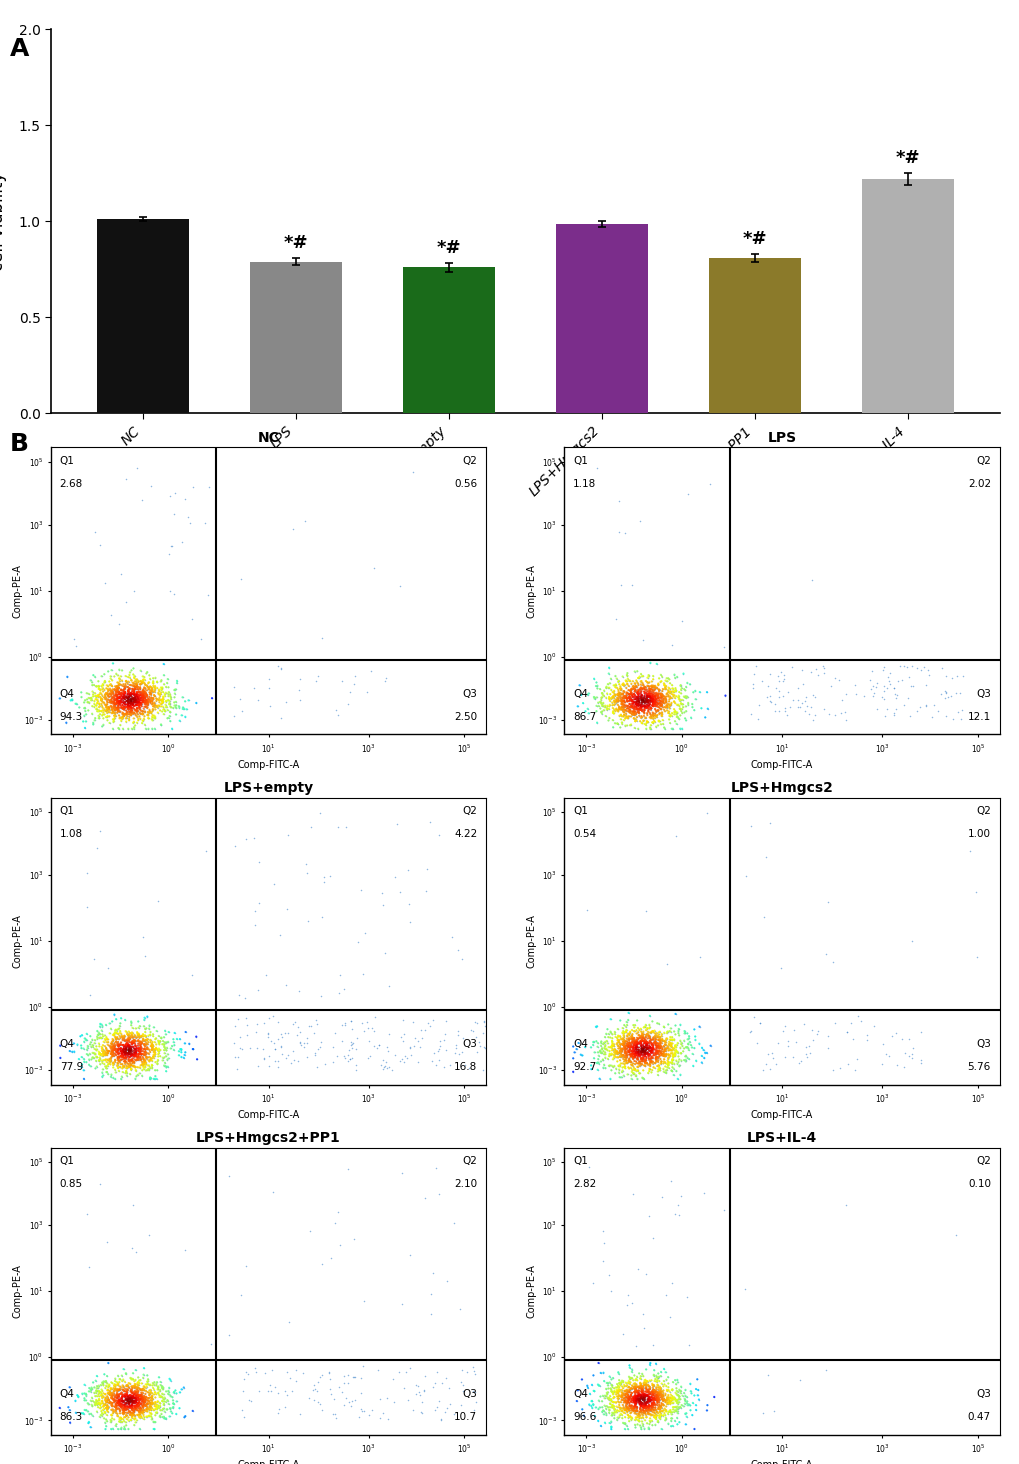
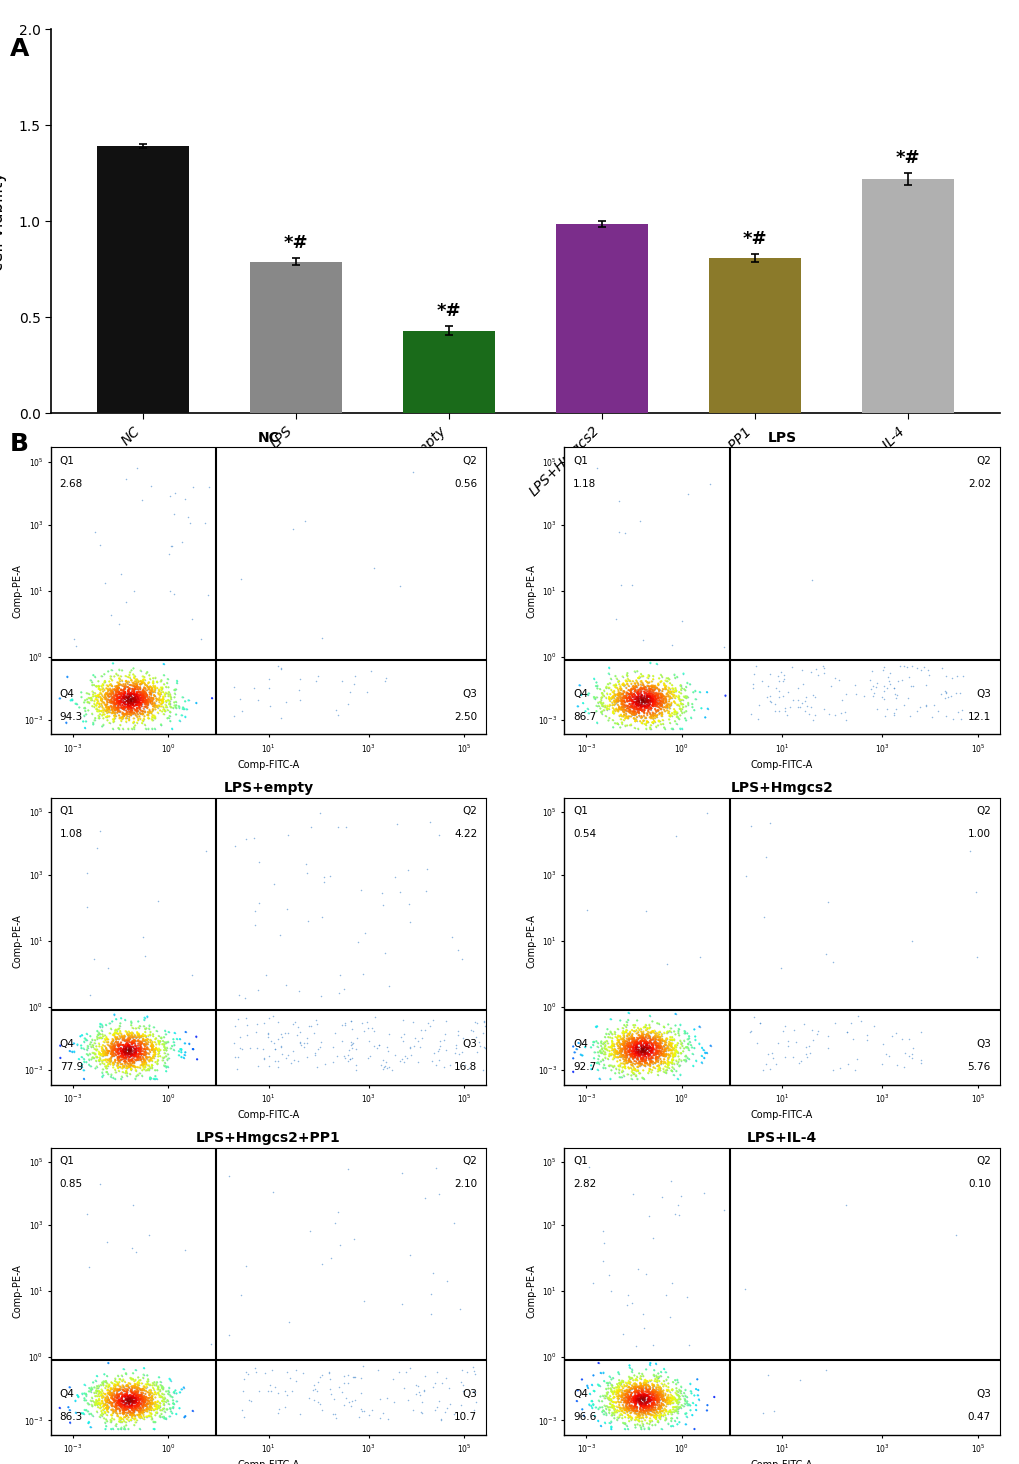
NC: 1.01 -> 1.39
LPS+Empty: 0.76 -> 0.43
